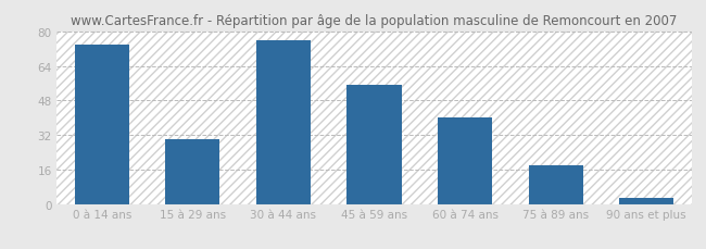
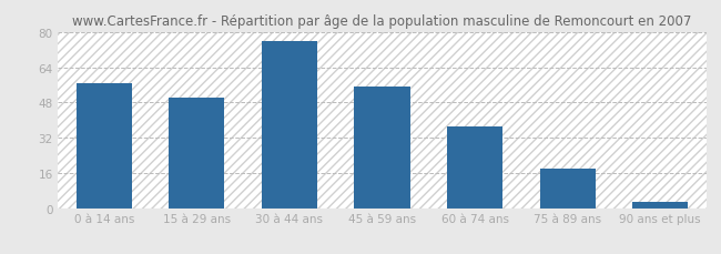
0 à 14 ans: 74 -> 57
15 à 29 ans: 30 -> 50
60 à 74 ans: 40 -> 37
